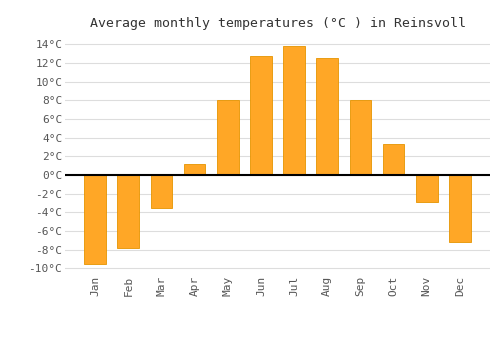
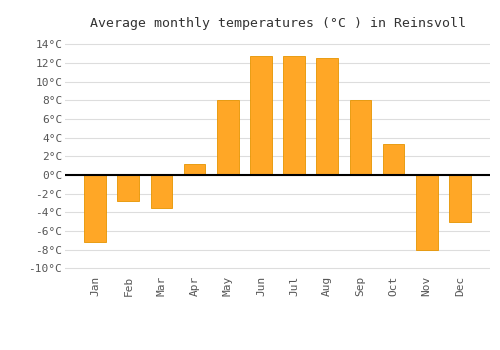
Jan: -9.5°C -> -7.2°C
Feb: -7.8°C -> -2.8°C
Jul: 13.8°C -> 12.8°C
Nov: -2.9°C -> -8.0°C
Dec: -7.2°C -> -5.0°C
